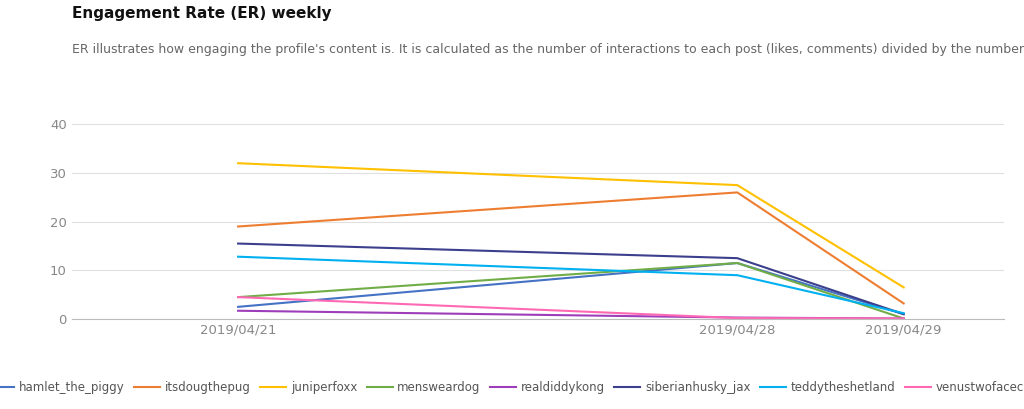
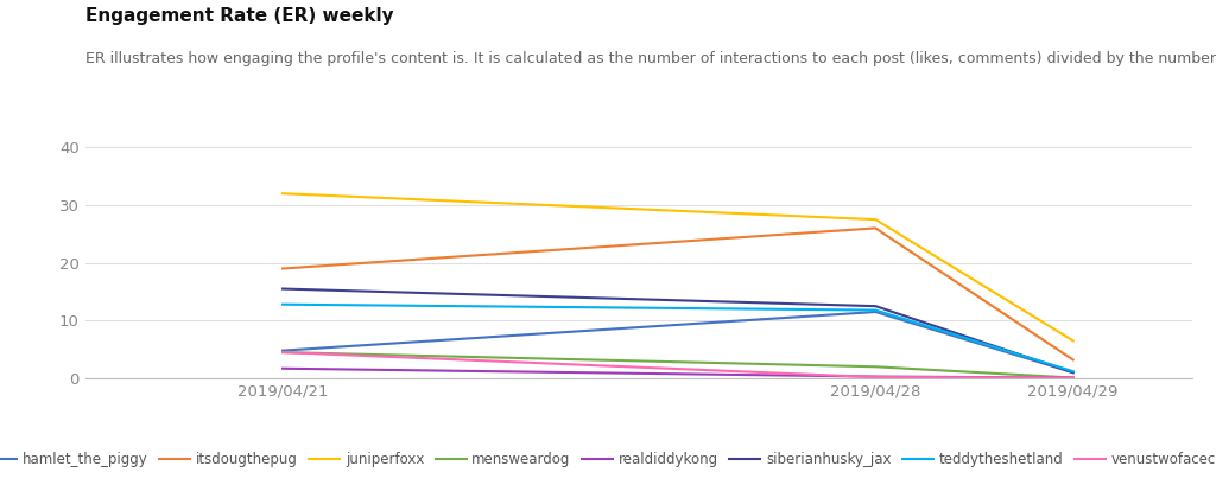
hamlet_the_piggy/2019/04/21: 2.5 -> 4.8
mensweardog/2019/04/28: 11.5 -> 2.0
teddytheshetland/2019/04/28: 9.0 -> 11.8
